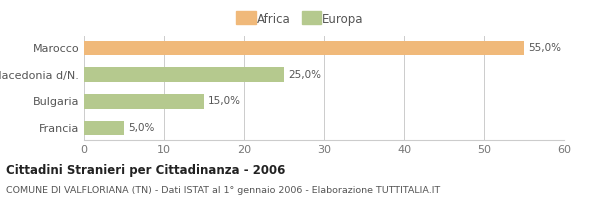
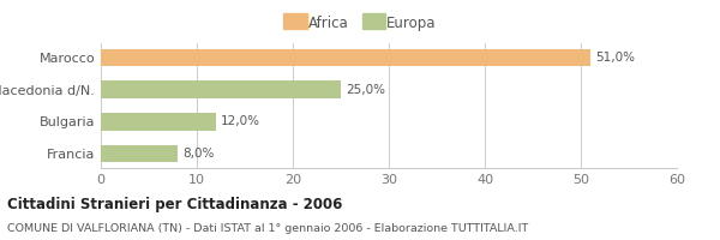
Marocco: 55,0% -> 51,0%
Bulgaria: 15,0% -> 12,0%
Francia: 5,0% -> 8,0%
